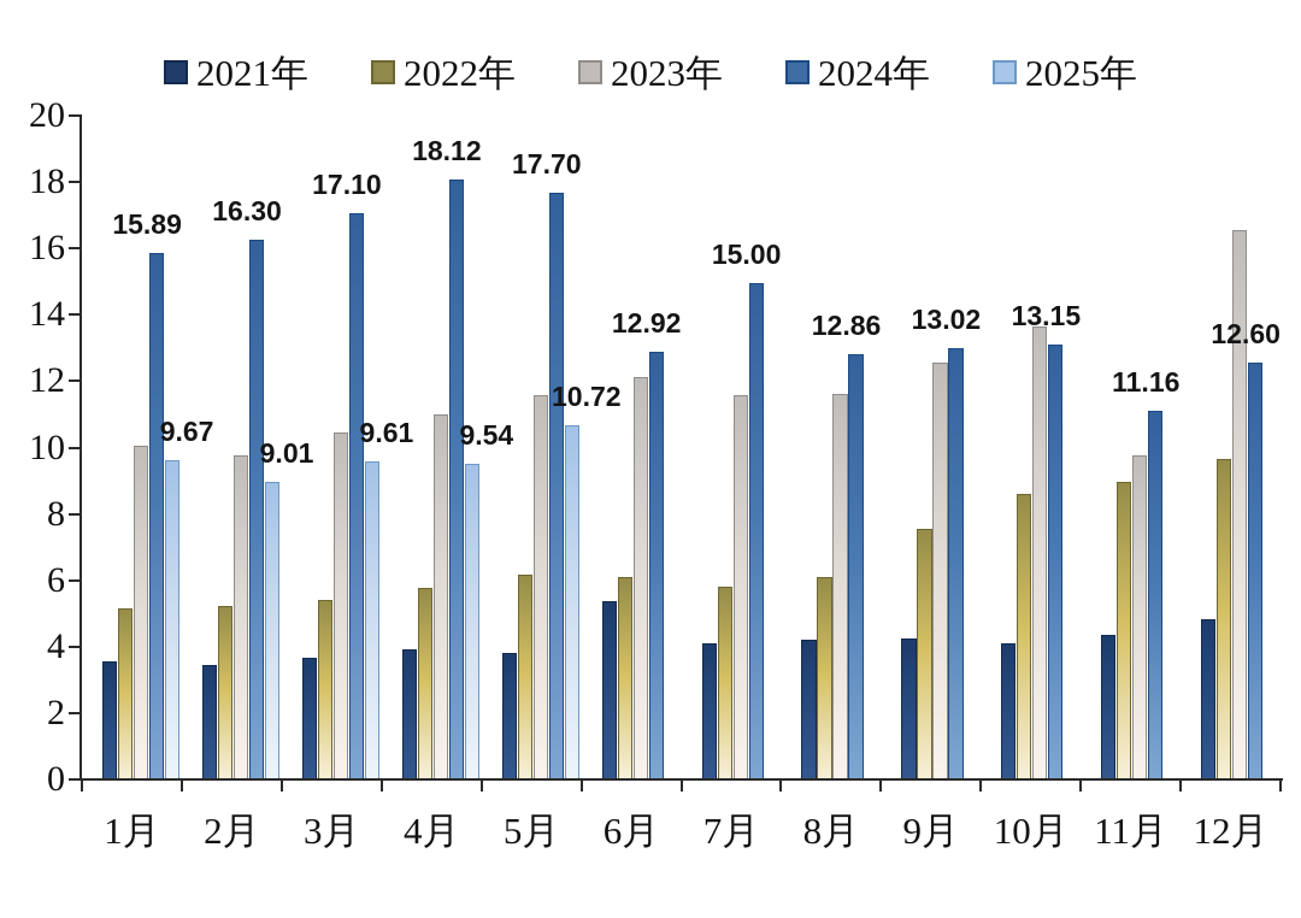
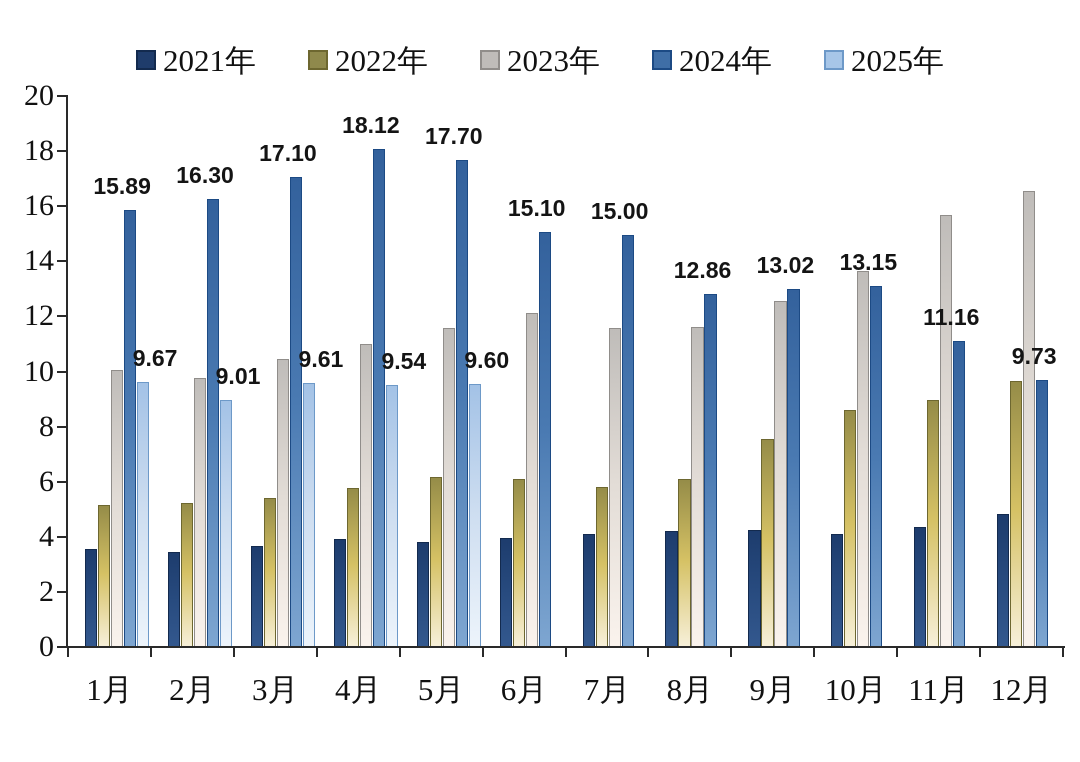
2025年/5月: 10.72 -> 9.60
2021年/6月: 5.4 -> 4.0
2024年/6月: 12.92 -> 15.10
2023年/11月: 9.8 -> 15.7
2024年/12月: 12.60 -> 9.73
